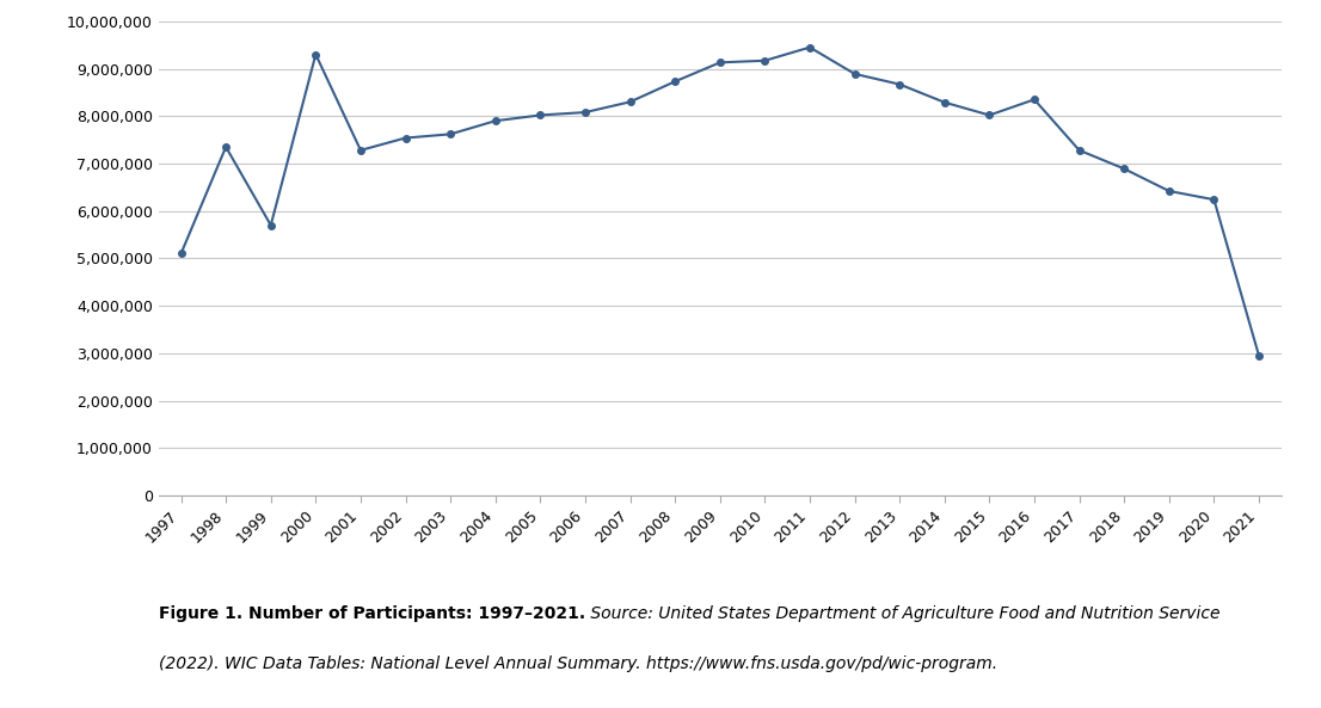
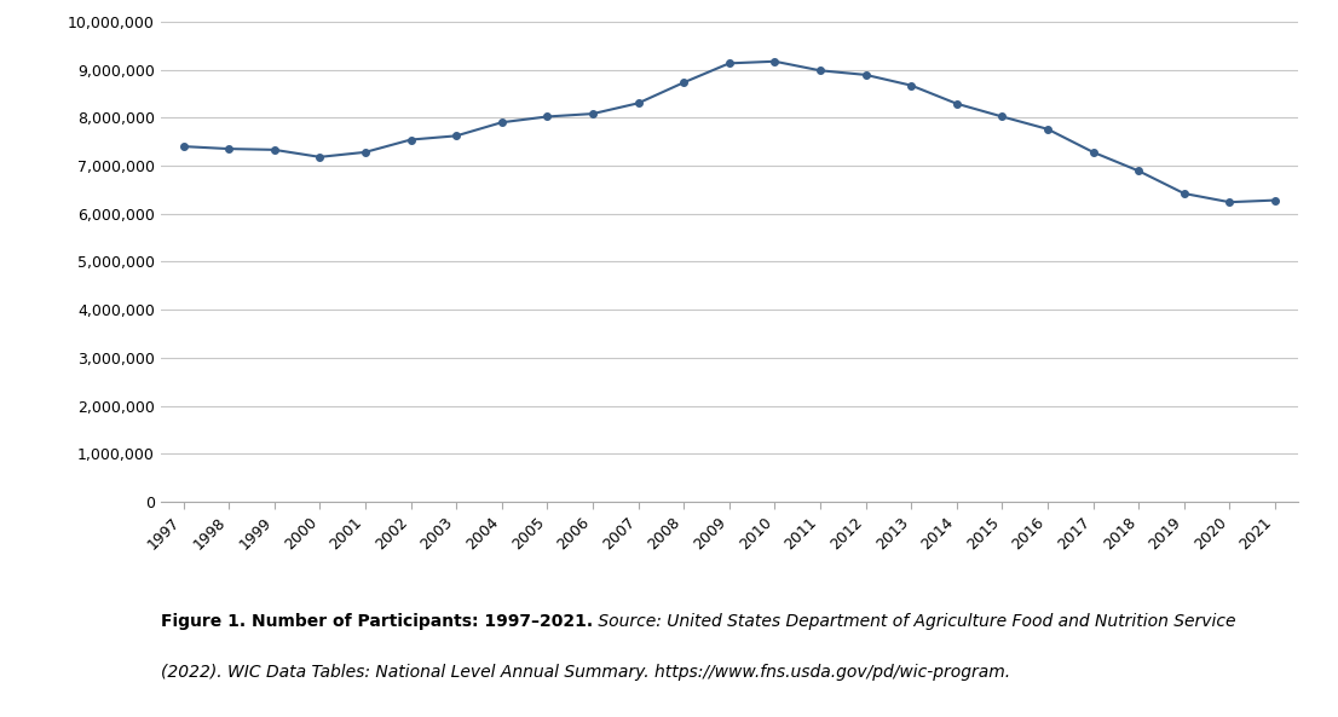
1997: 5,100,000 -> 7,400,000
1999: 5,700,000 -> 7,330,000
2000: 9,300,000 -> 7,180,000
2011: 9,450,000 -> 8,980,000
2016: 8,350,000 -> 7,760,000
2021: 2,950,000 -> 6,280,000
